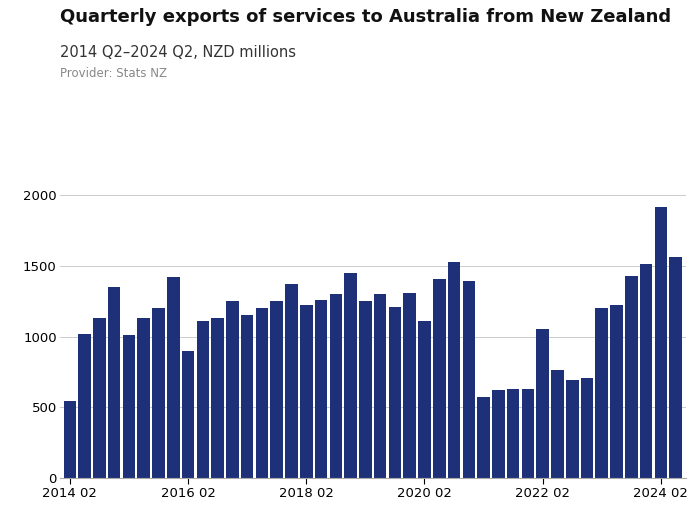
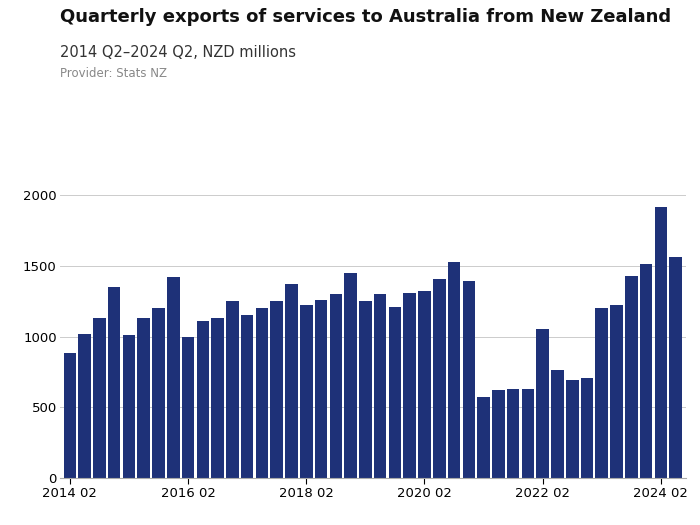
2014 02: 540 -> 880
2016 02: 900 -> 1000
2020 02: 1110 -> 1320
